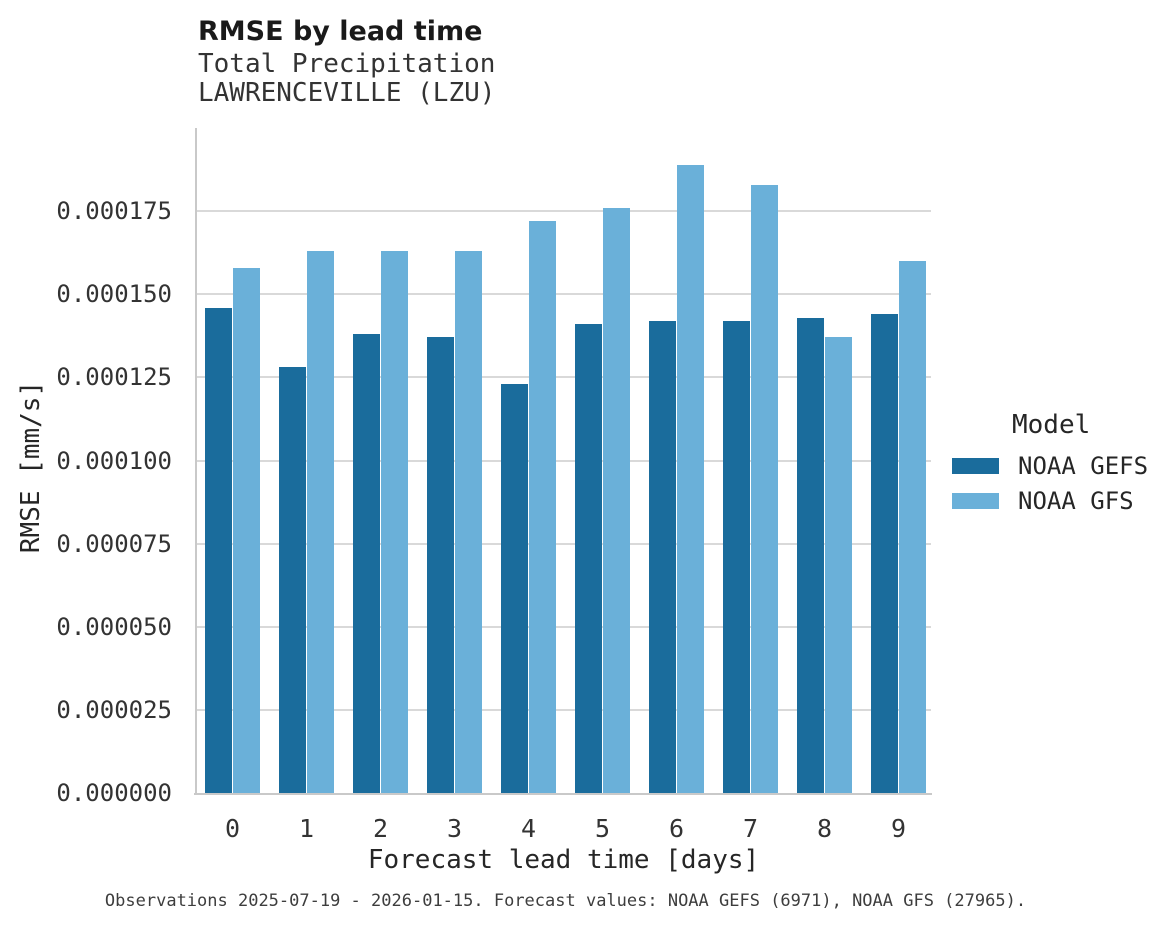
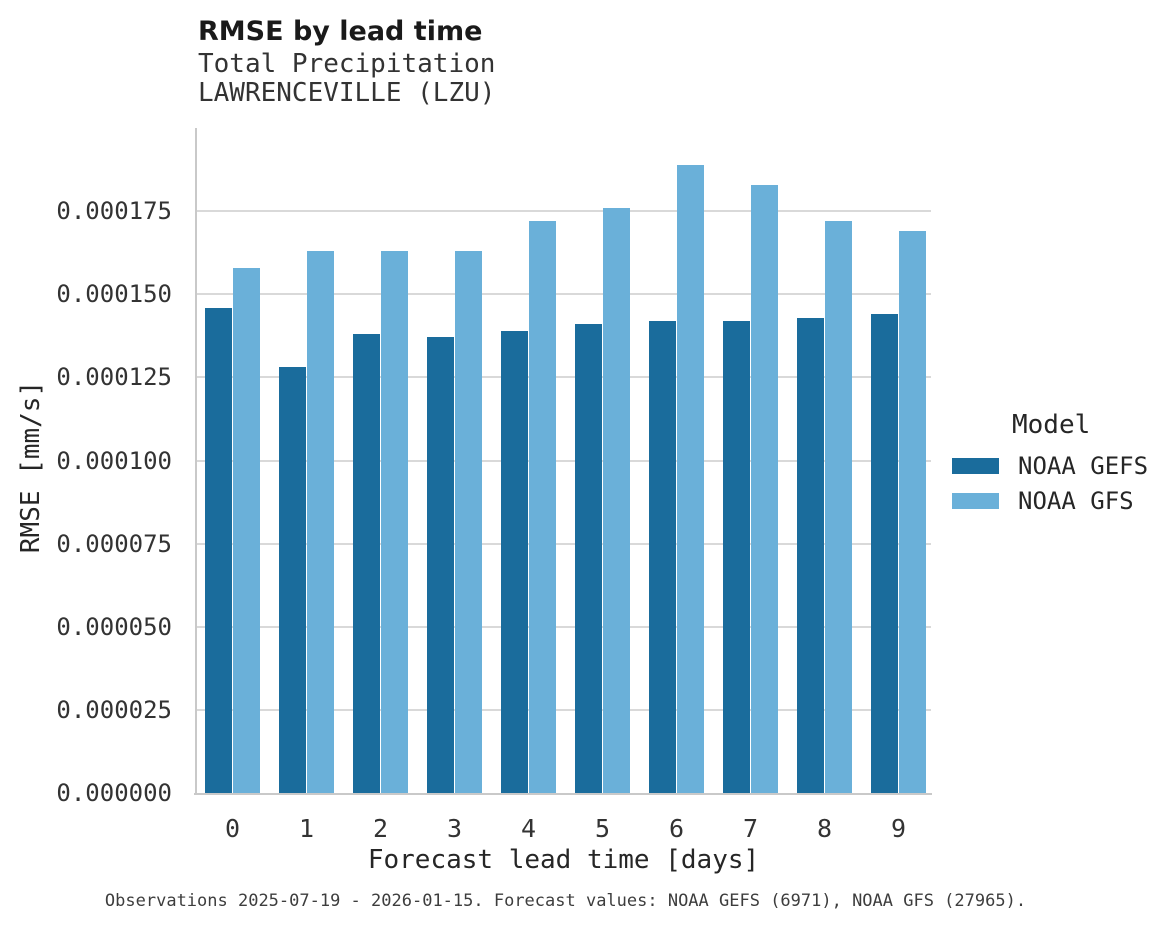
NOAA GEFS/4: 0.000123 -> 0.000139
NOAA GFS/8: 0.000137 -> 0.000172
NOAA GFS/9: 0.000160 -> 0.000169
